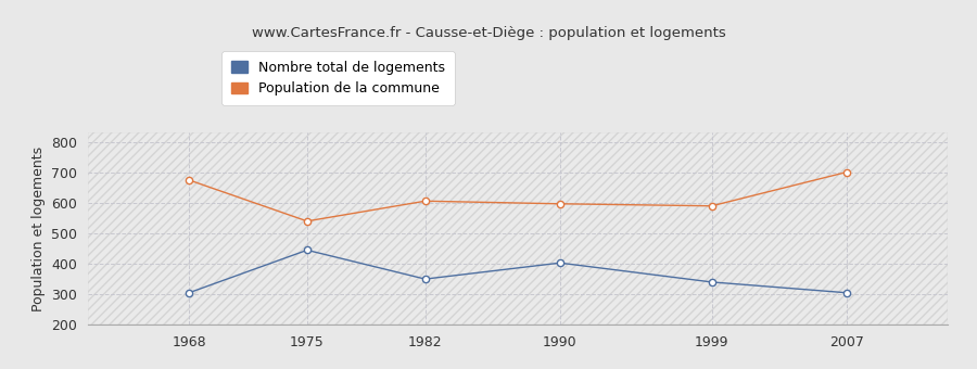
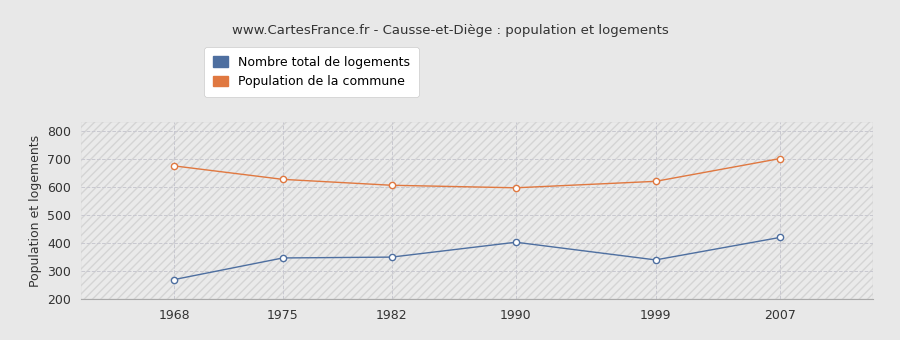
Nombre total de logements/1968: 305 -> 270
Nombre total de logements/1975: 445 -> 347
Population de la commune/1975: 540 -> 627
Population de la commune/1999: 590 -> 620
Nombre total de logements/2007: 305 -> 420
